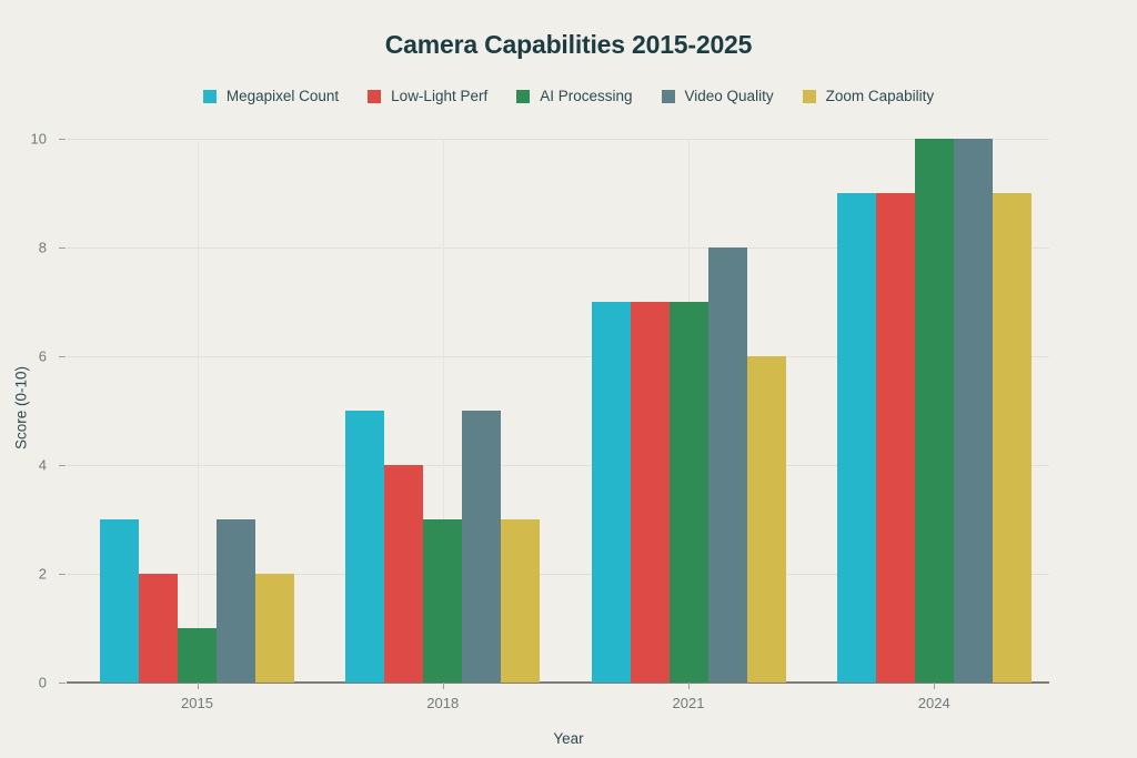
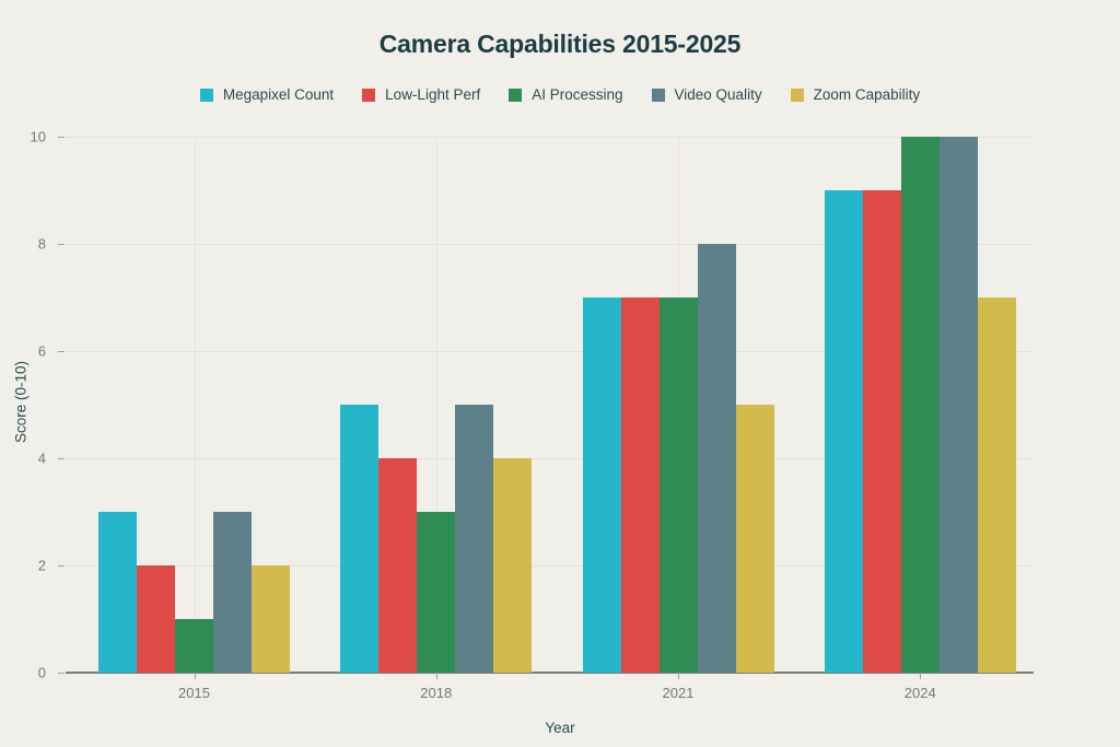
Zoom Capability/2018: 3 -> 4
Zoom Capability/2021: 6 -> 5
Zoom Capability/2024: 9 -> 7
